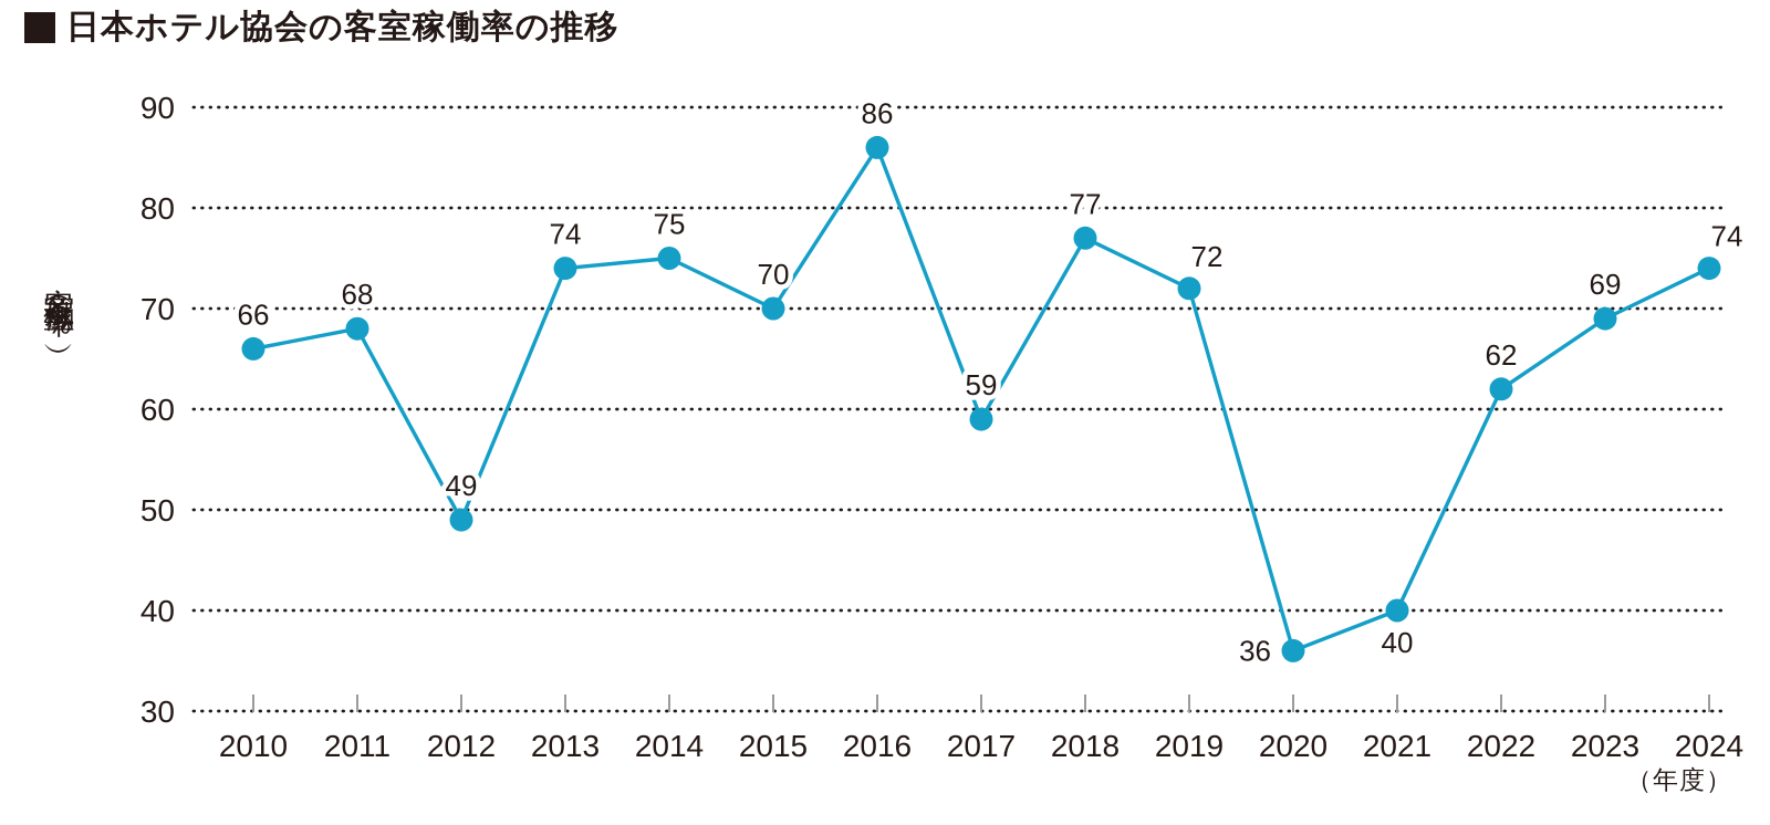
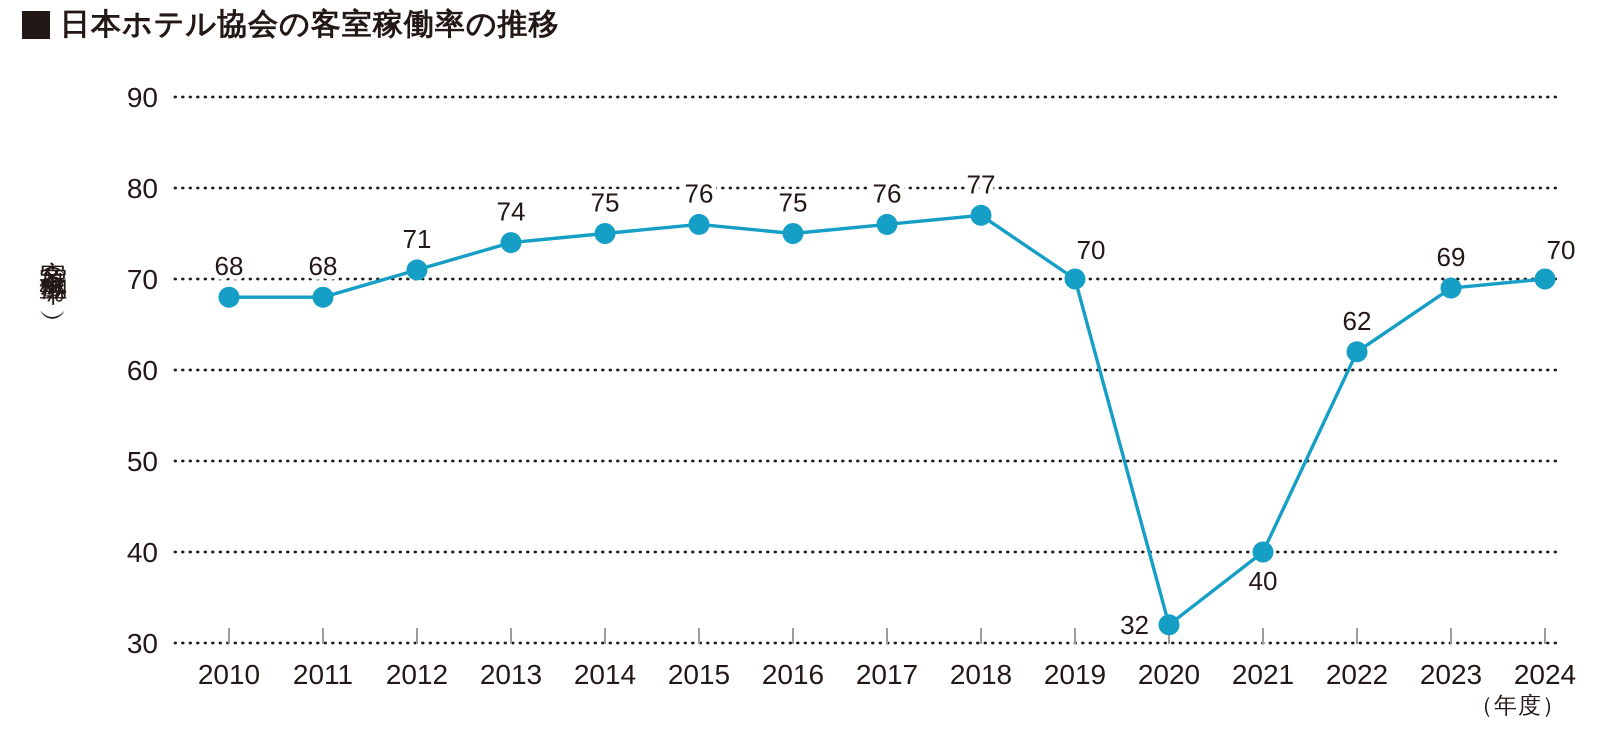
2010: 66 -> 68
2012: 49 -> 71
2015: 70 -> 76
2016: 86 -> 75
2017: 59 -> 76
2019: 72 -> 70
2020: 36 -> 32
2024: 74 -> 70
